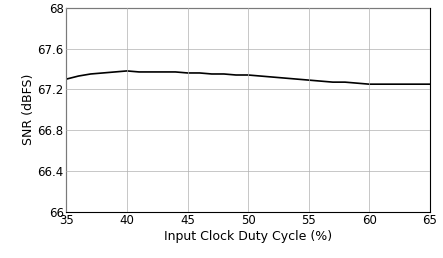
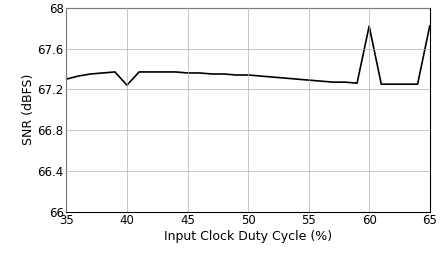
40: 67.38 -> 67.24
60: 67.25 -> 67.82
65: 67.25 -> 67.82
